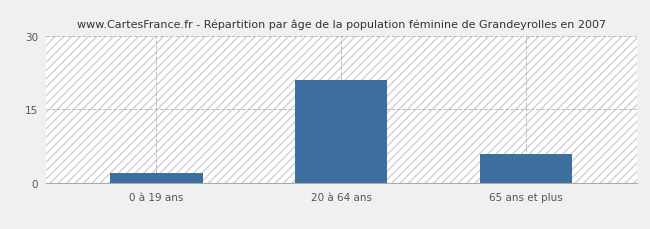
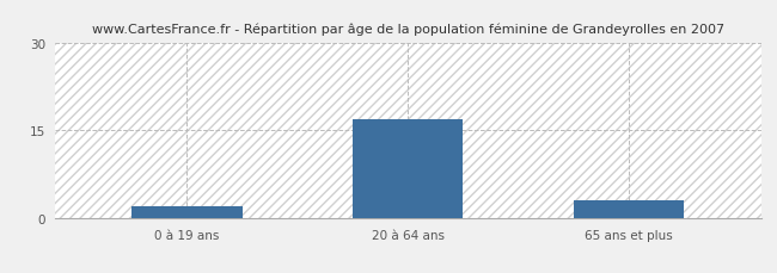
20 à 64 ans: 21 -> 17
65 ans et plus: 6 -> 3
